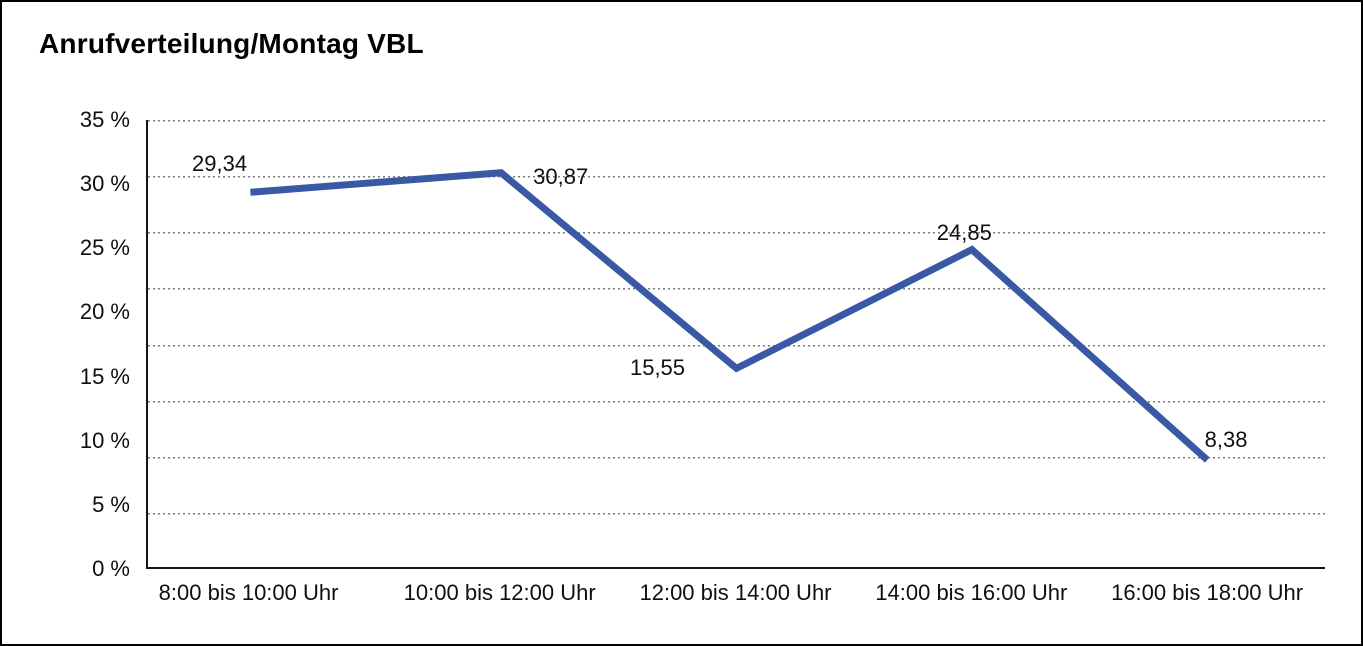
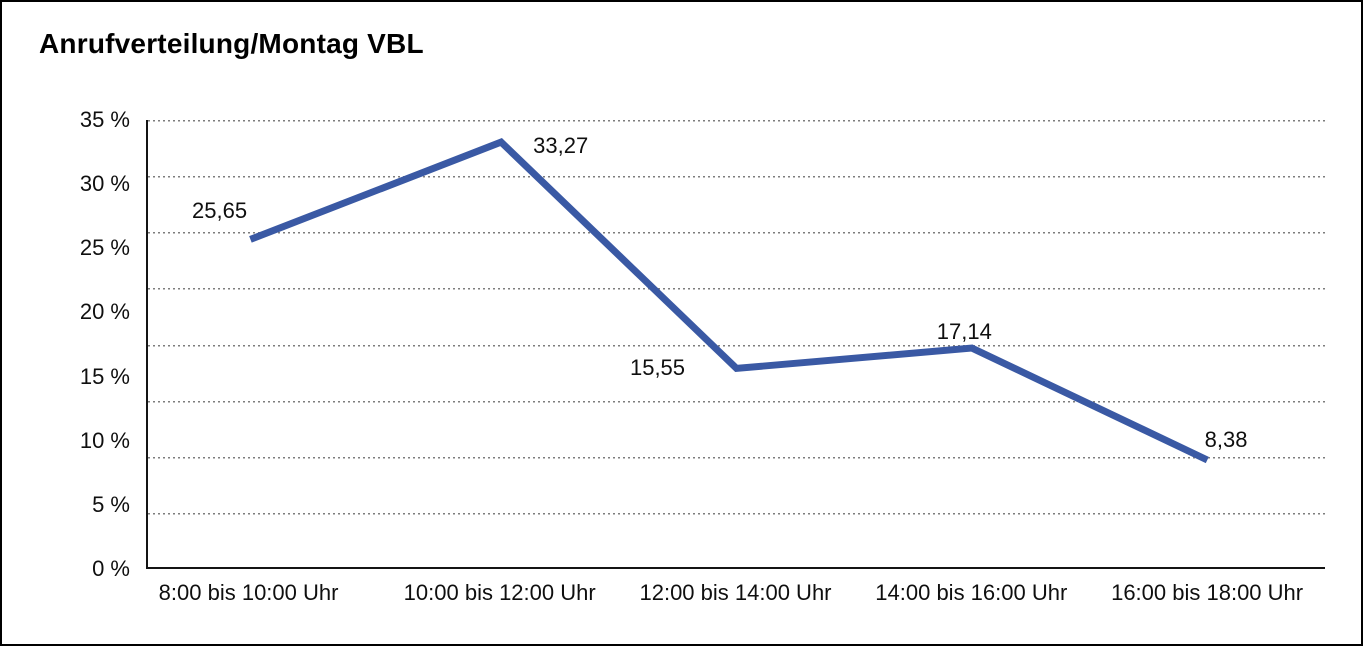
8:00 bis 10:00 Uhr: 29,34 -> 25,65
10:00 bis 12:00 Uhr: 30,87 -> 33,27
14:00 bis 16:00 Uhr: 24,85 -> 17,14
